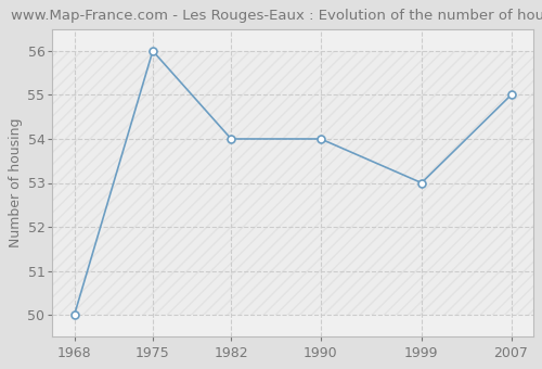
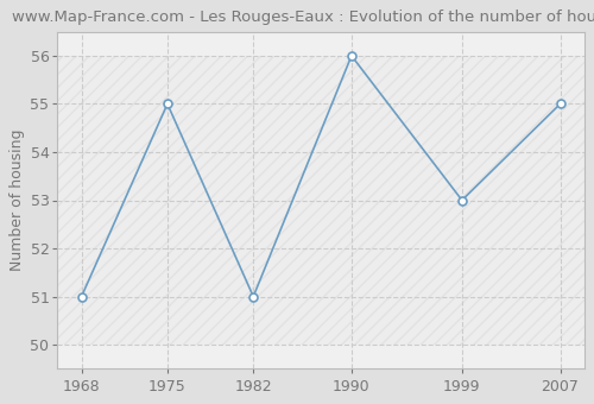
1968: 50 -> 51
1975: 56 -> 55
1982: 54 -> 51
1990: 54 -> 56
